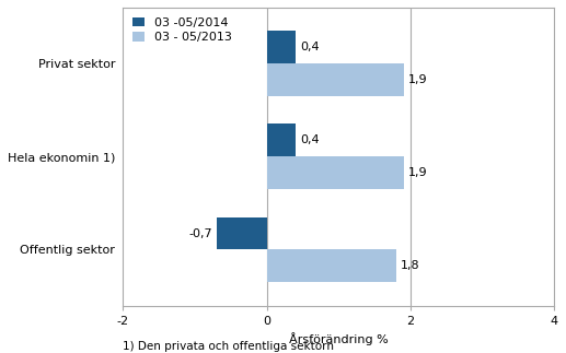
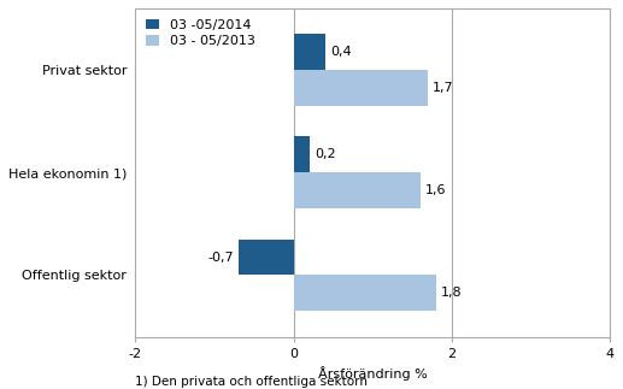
03 - 05/2013/Privat sektor: 1,9 -> 1,7
03 -05/2014/Hela ekonomin 1): 0,4 -> 0,2
03 - 05/2013/Hela ekonomin 1): 1,9 -> 1,6
